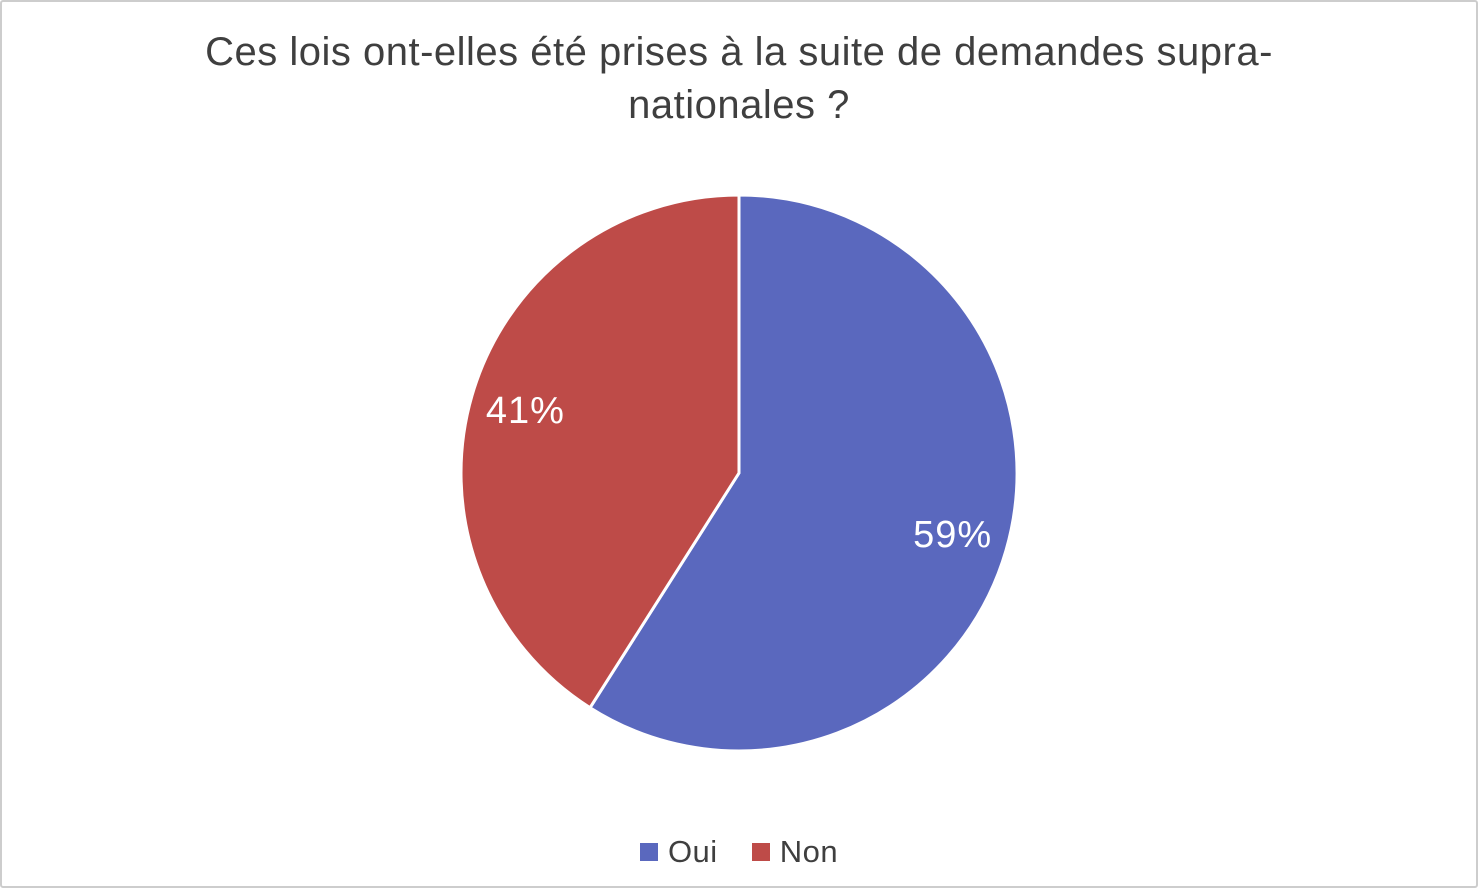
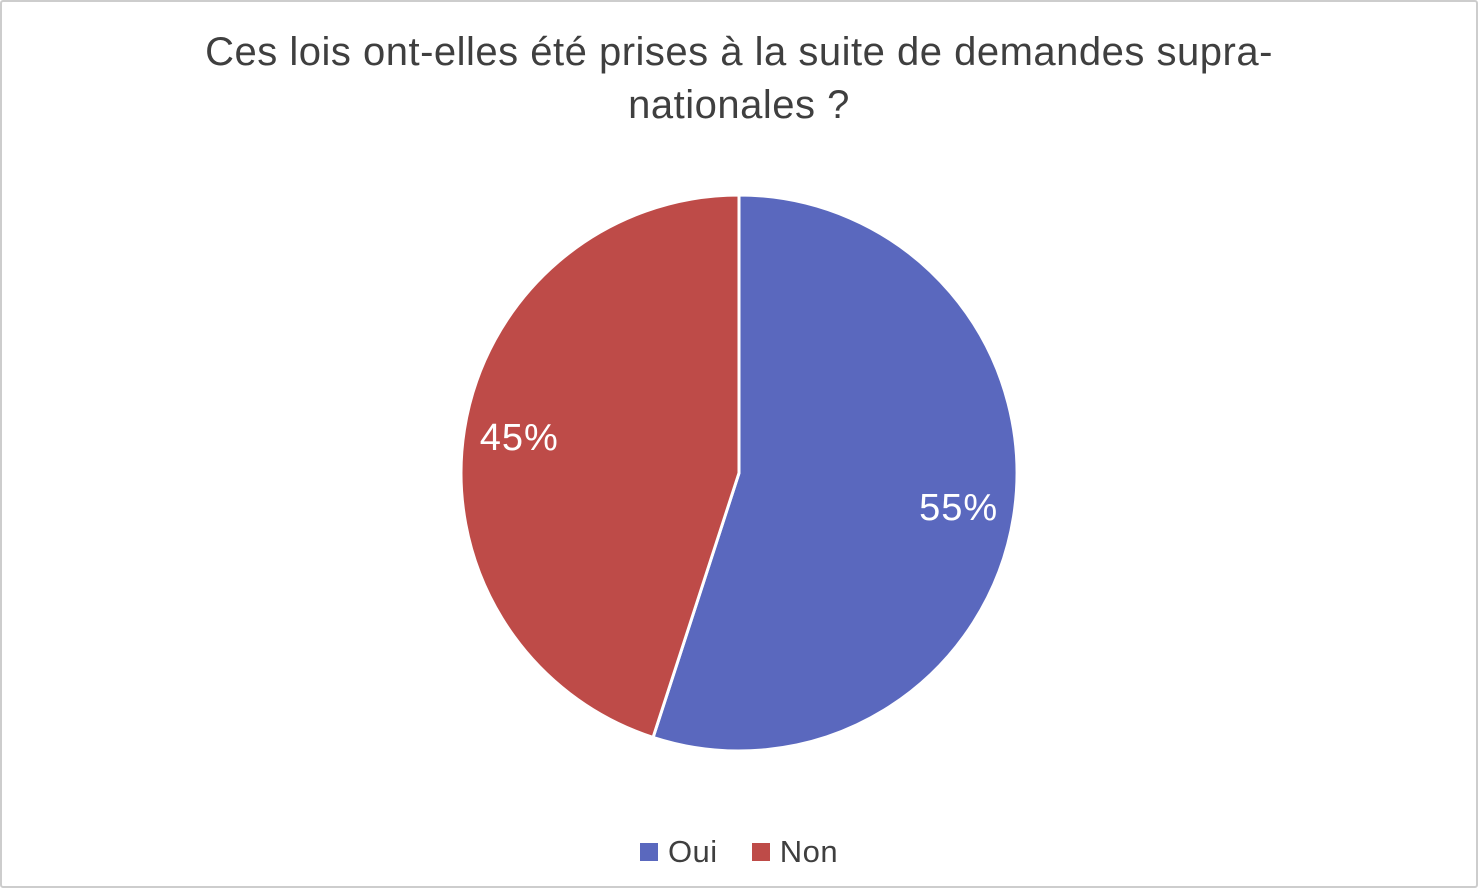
Oui: 59% -> 55%
Non: 41% -> 45%
